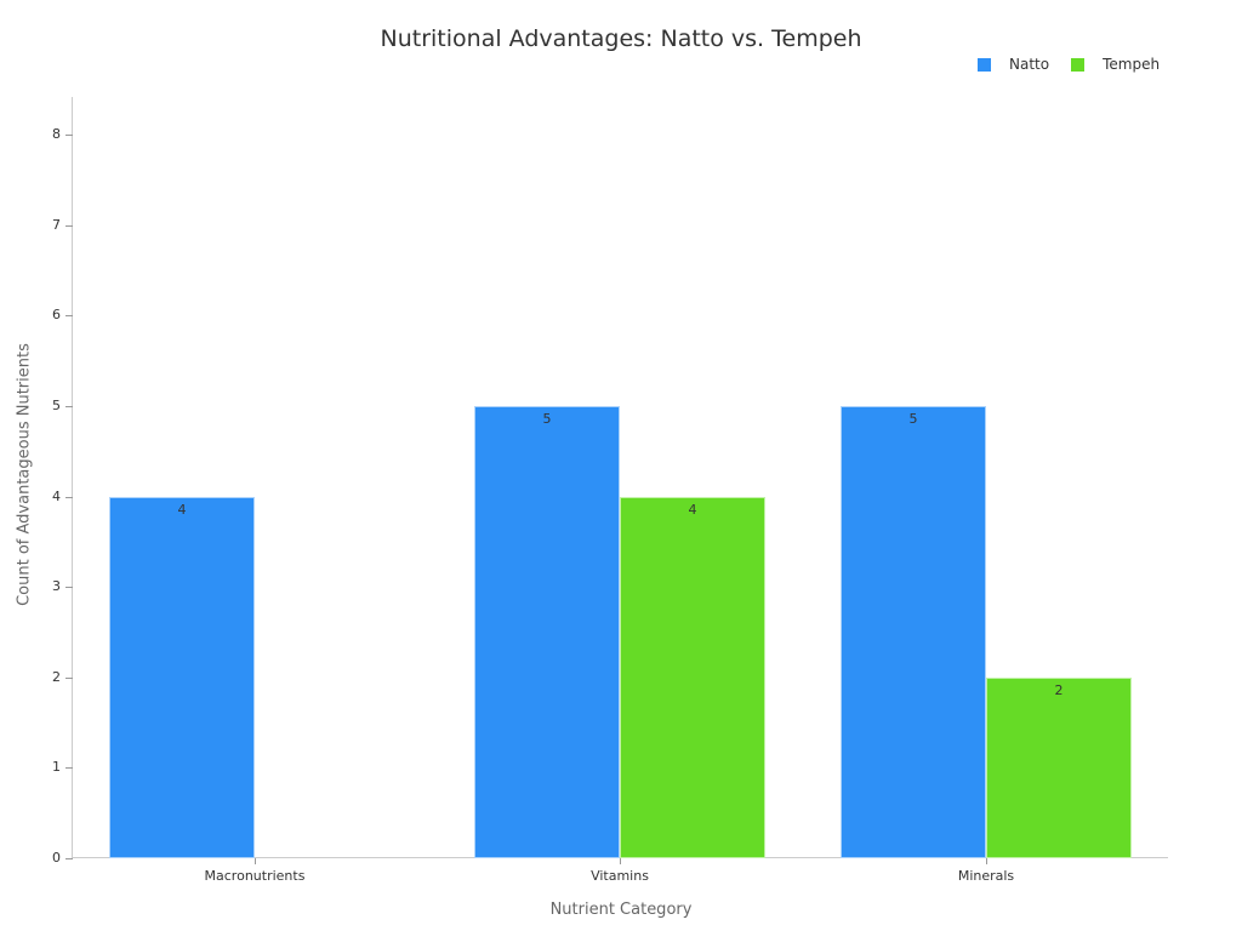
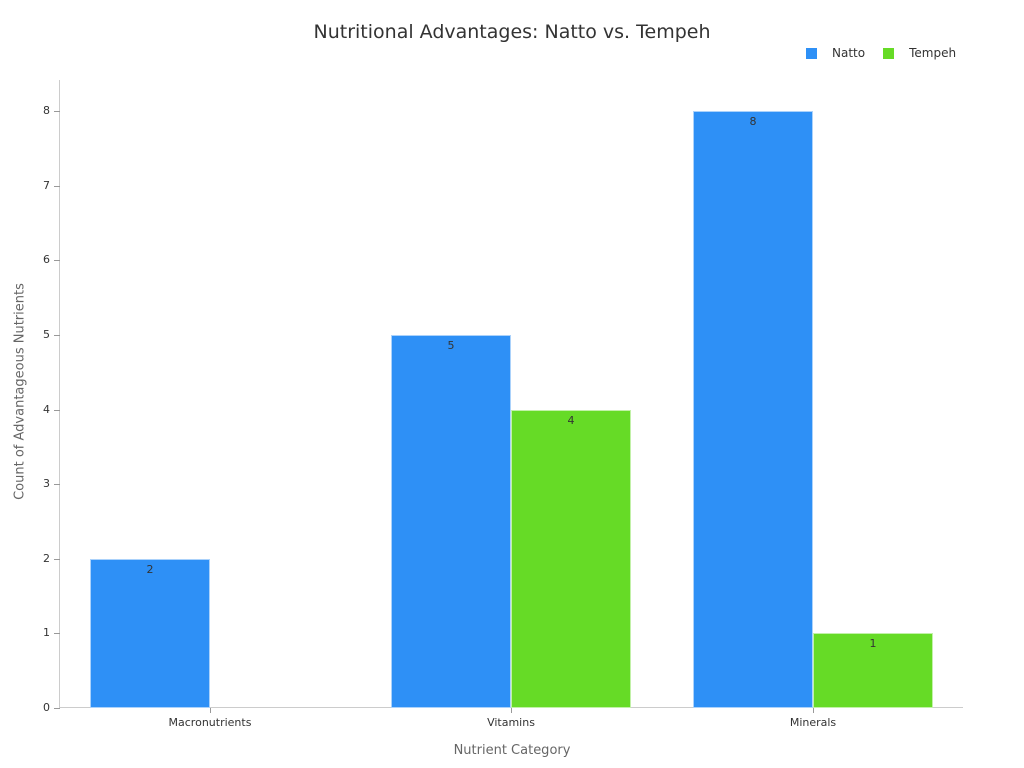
Natto/Macronutrients: 4 -> 2
Natto/Minerals: 5 -> 8
Tempeh/Minerals: 2 -> 1
